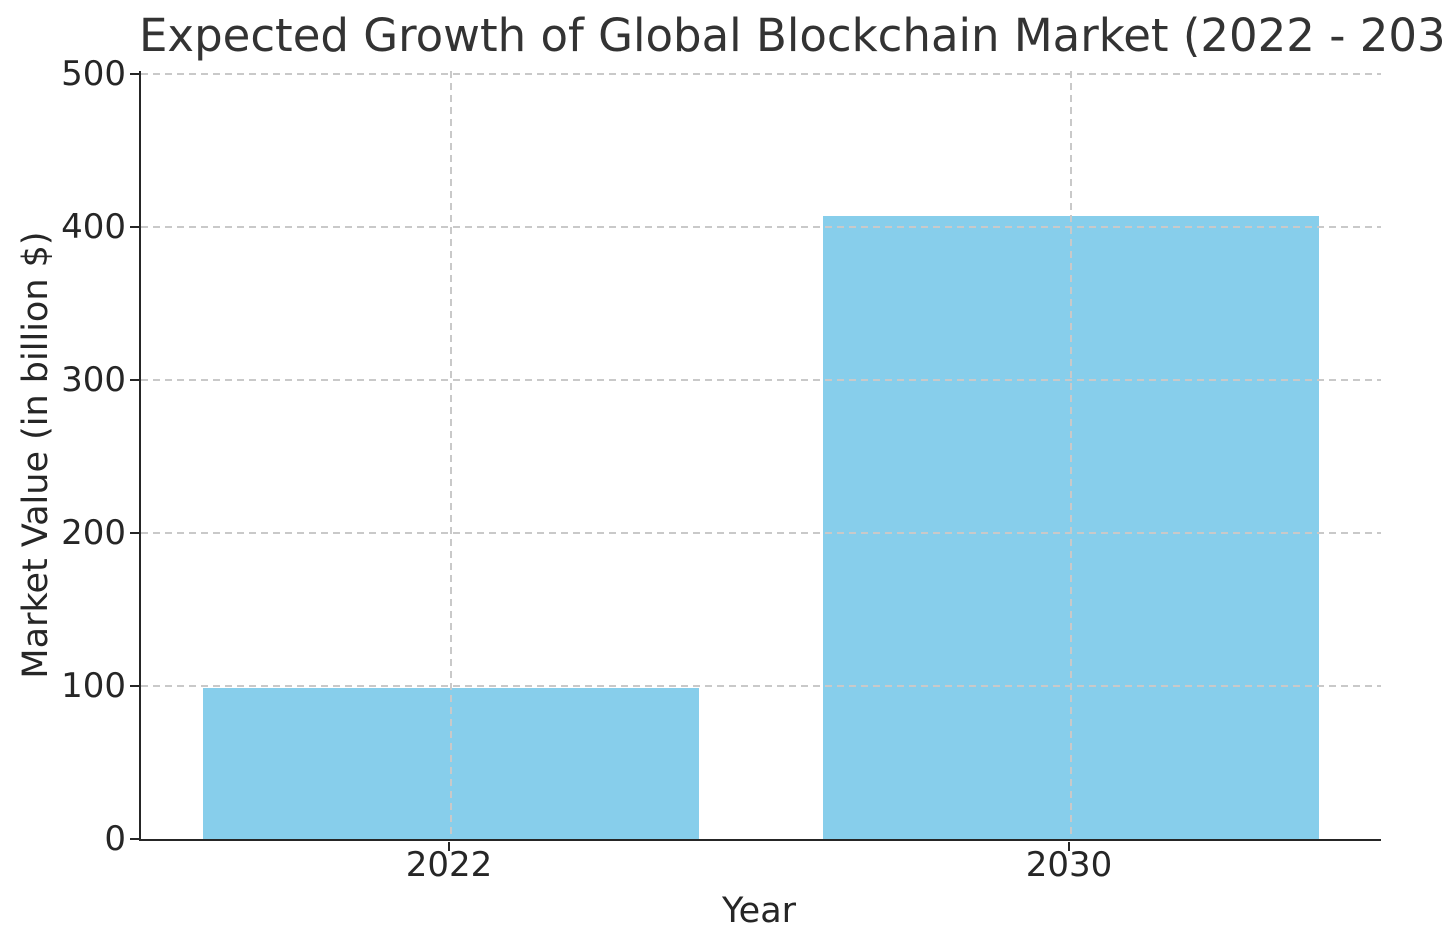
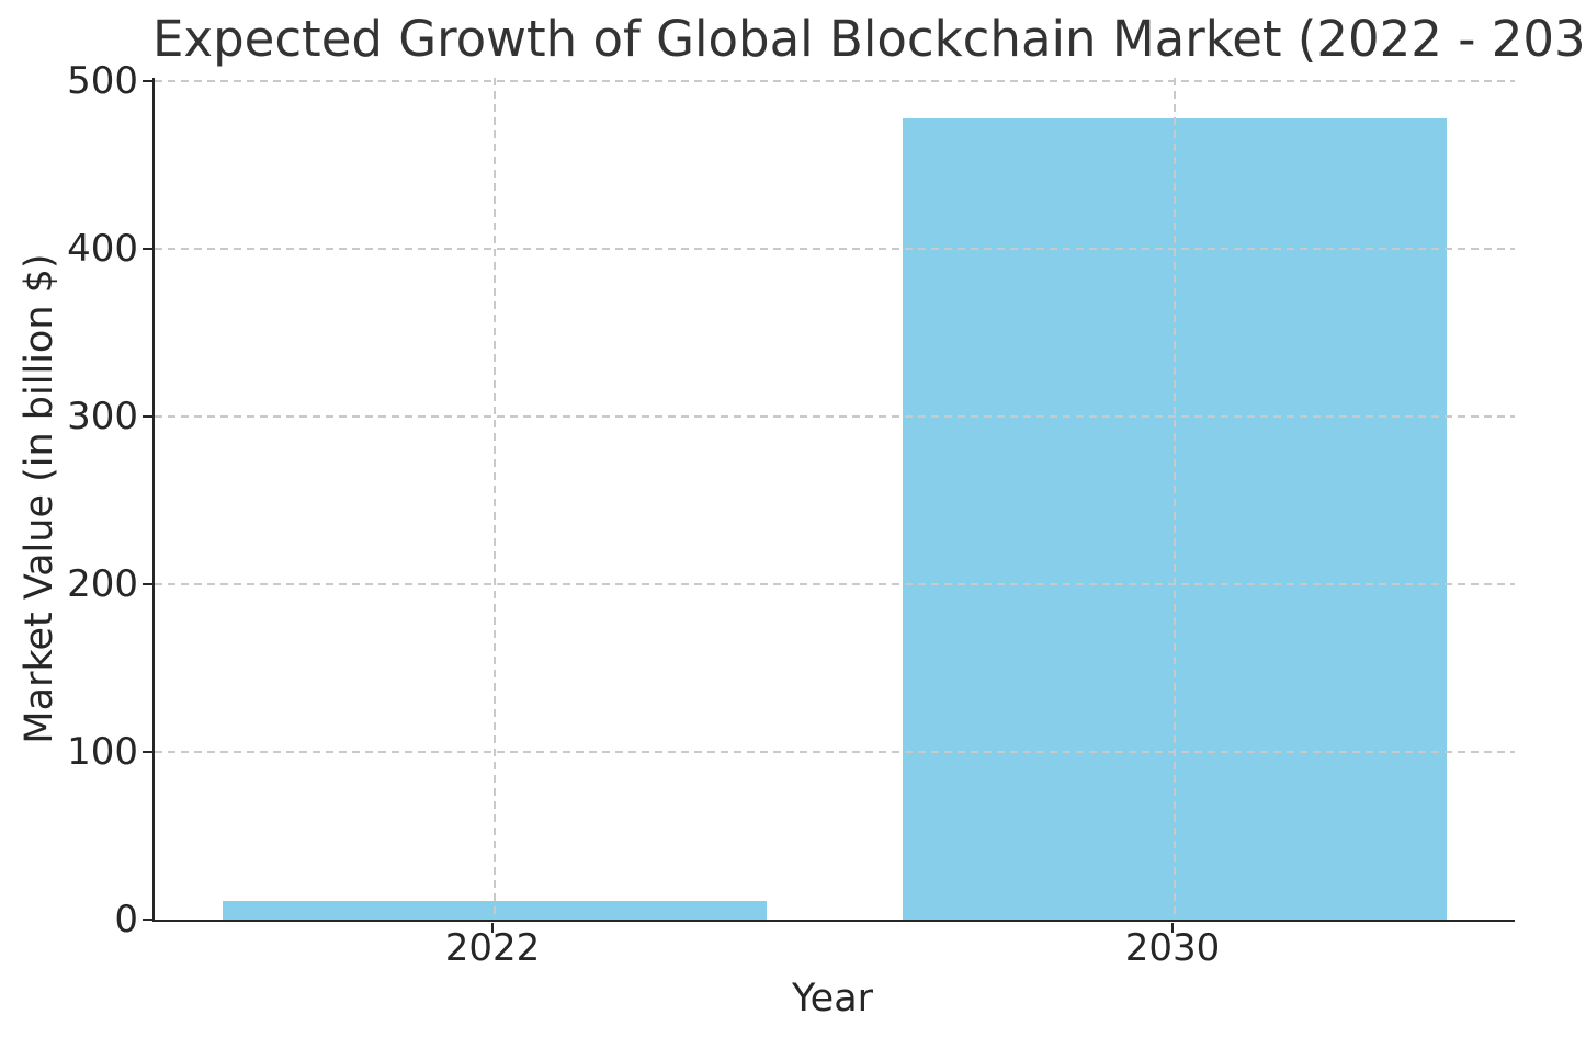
2022: 99 -> 11
2030: 407 -> 478
